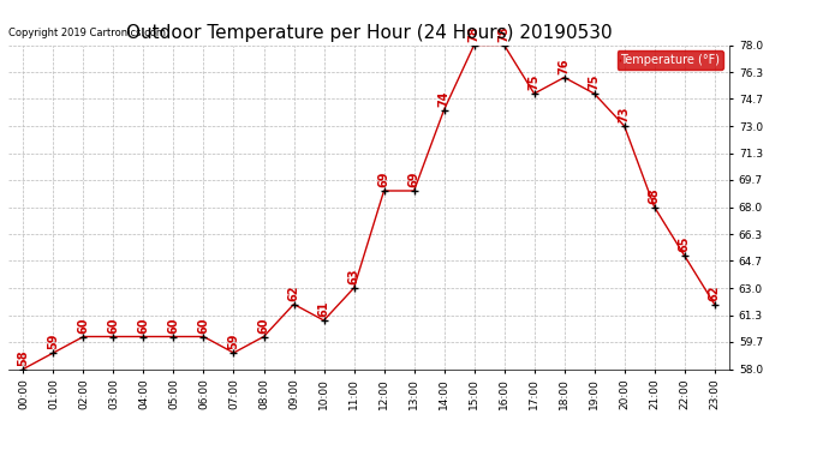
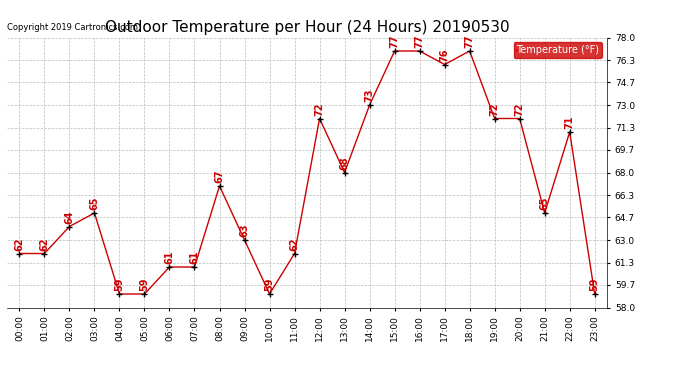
00:00: 58 -> 62
01:00: 59 -> 62
02:00: 60 -> 64
03:00: 60 -> 65
04:00: 60 -> 59
05:00: 60 -> 59
06:00: 60 -> 61
07:00: 59 -> 61
08:00: 60 -> 67
09:00: 62 -> 63
10:00: 61 -> 59
11:00: 63 -> 62
12:00: 69 -> 72
13:00: 69 -> 68
14:00: 74 -> 73
15:00: 78 -> 77
16:00: 78 -> 77
17:00: 75 -> 76
18:00: 76 -> 77
19:00: 75 -> 72
20:00: 73 -> 72
21:00: 68 -> 65
22:00: 65 -> 71
23:00: 62 -> 59
